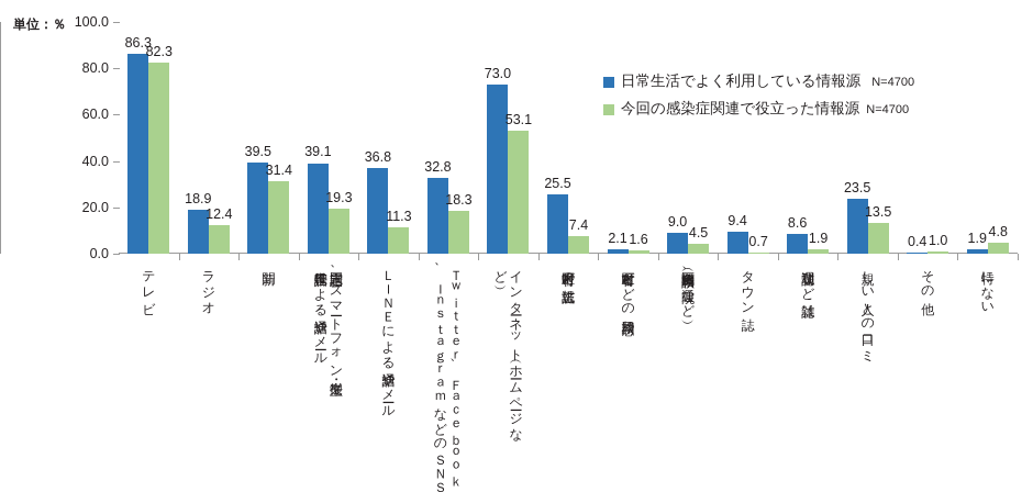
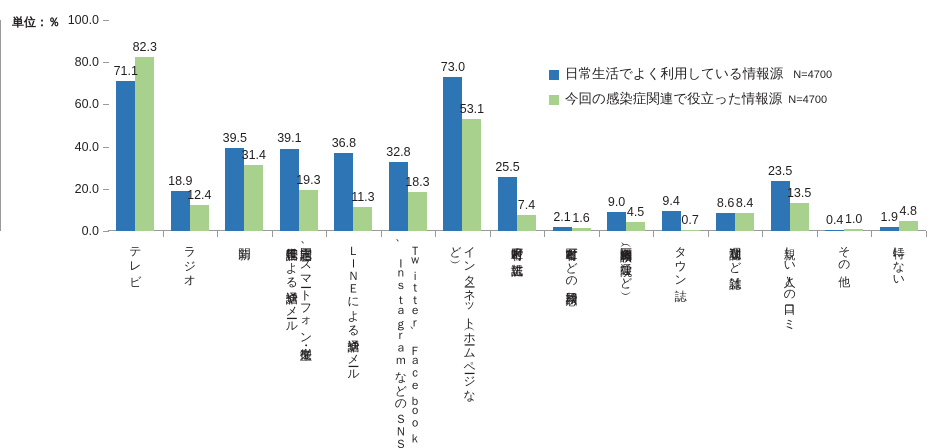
日常生活でよく利用している情報源/テレビ: 86.3 -> 71.1
今回の感染症関連で役立った情報源/週刊誌など雑誌: 1.9 -> 8.4
